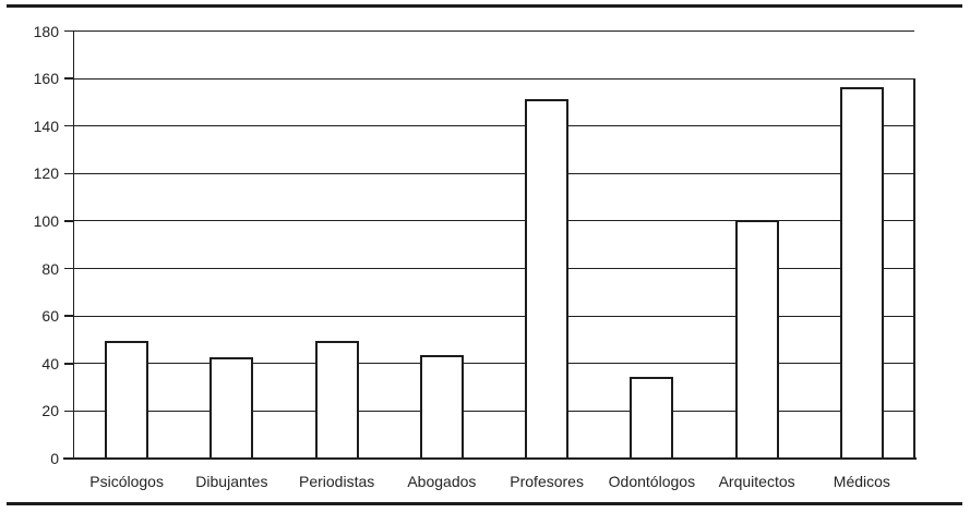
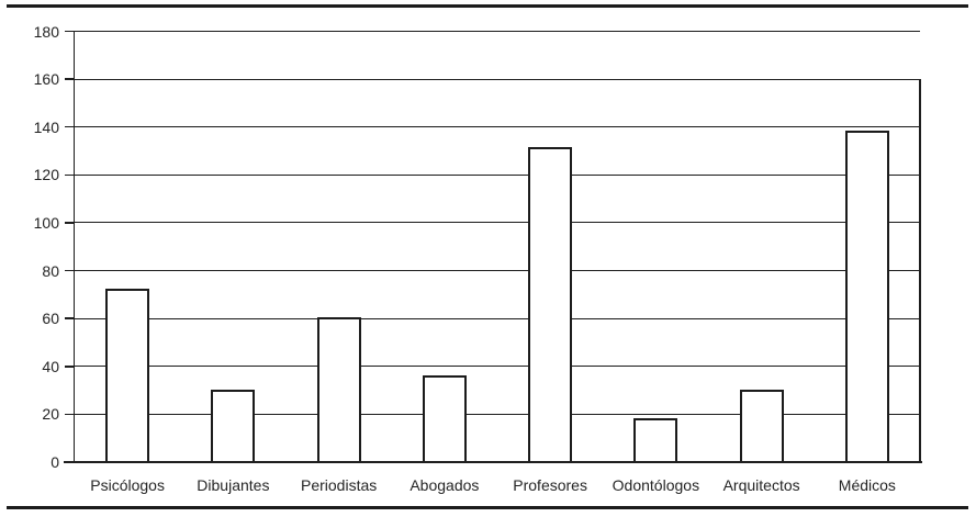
Psicólogos: 49 -> 72
Dibujantes: 42 -> 30
Periodistas: 49 -> 60
Abogados: 43 -> 36
Profesores: 151 -> 131
Odontólogos: 34 -> 18
Arquitectos: 100 -> 30
Médicos: 156 -> 138
